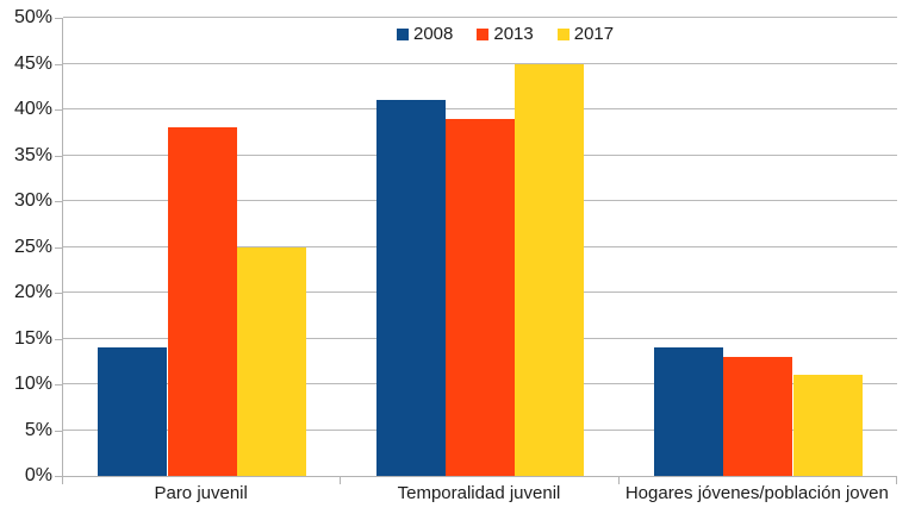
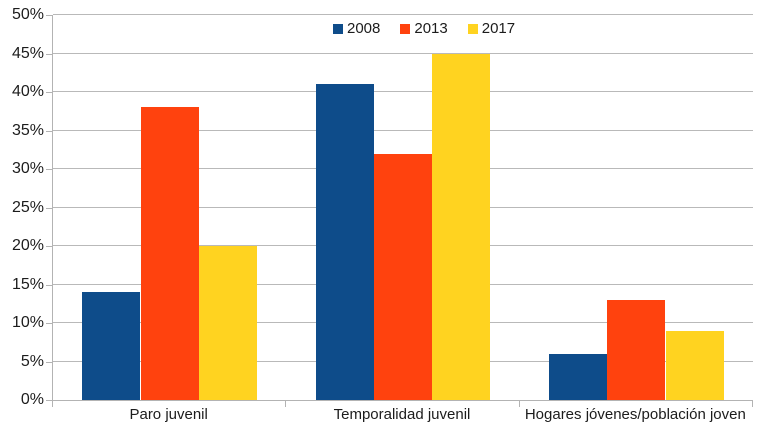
2017/Paro juvenil: 25% -> 20%
2013/Temporalidad juvenil: 39% -> 32%
2008/Hogares jóvenes/población joven: 14% -> 6%
2017/Hogares jóvenes/población joven: 11% -> 9%
